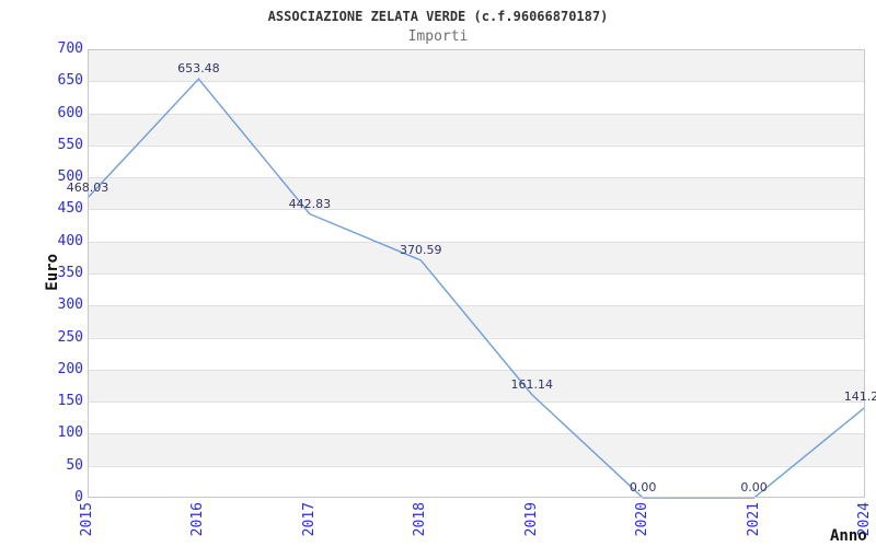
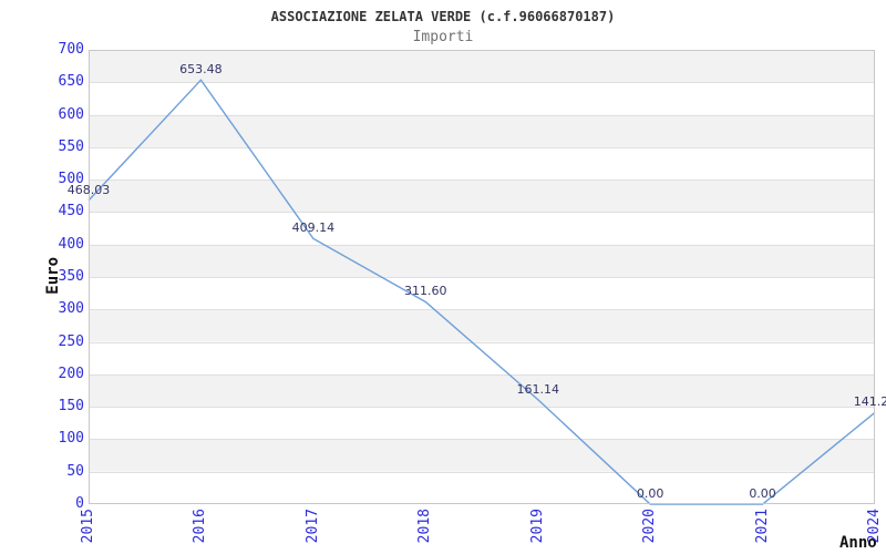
2017: 442.83 -> 409.14
2018: 370.59 -> 311.60
